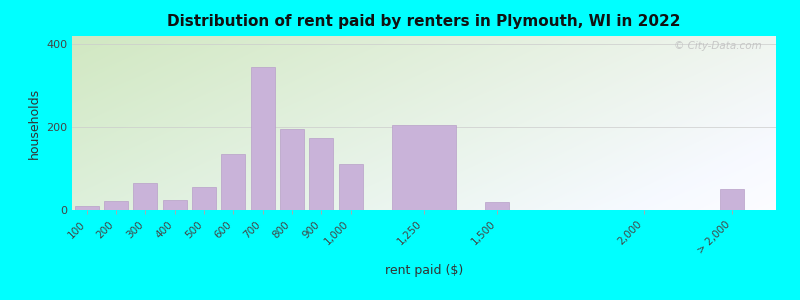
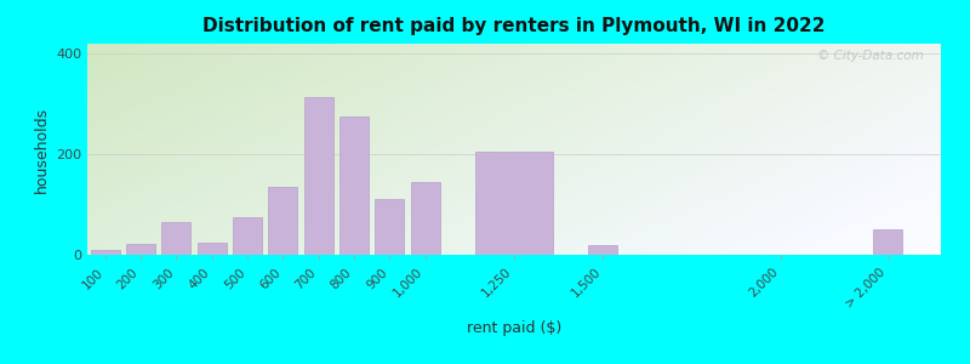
500: 55 -> 75
700: 345 -> 315
800: 195 -> 275
900: 175 -> 110
1,000: 110 -> 145
